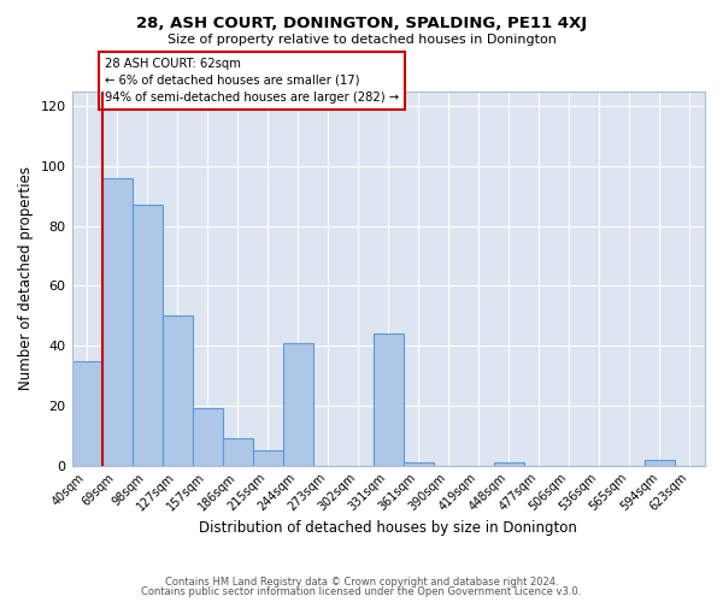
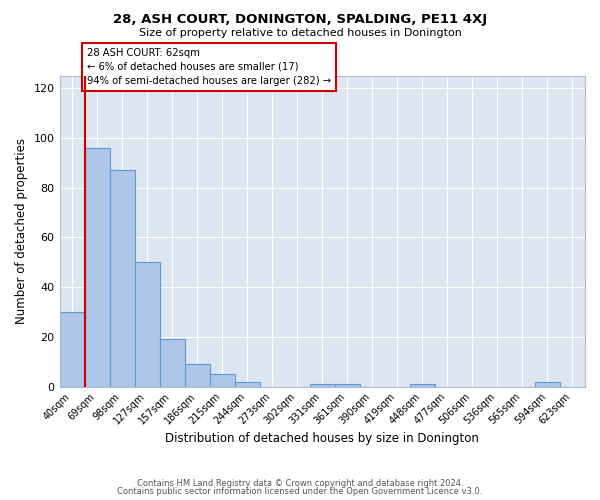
40sqm: 35 -> 30
244sqm: 41 -> 2
331sqm: 44 -> 1
